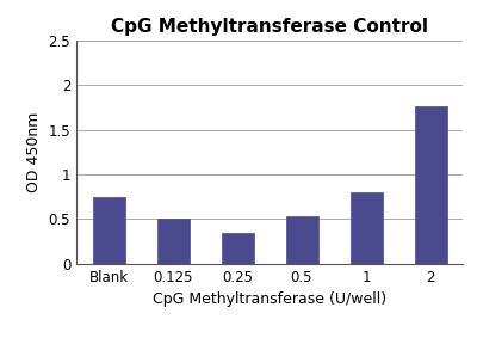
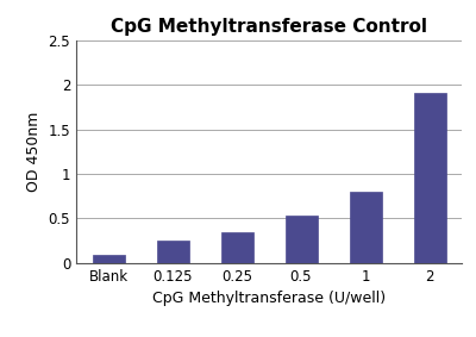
Blank: 0.74 -> 0.09
0.125: 0.50 -> 0.25
2: 1.76 -> 1.91
